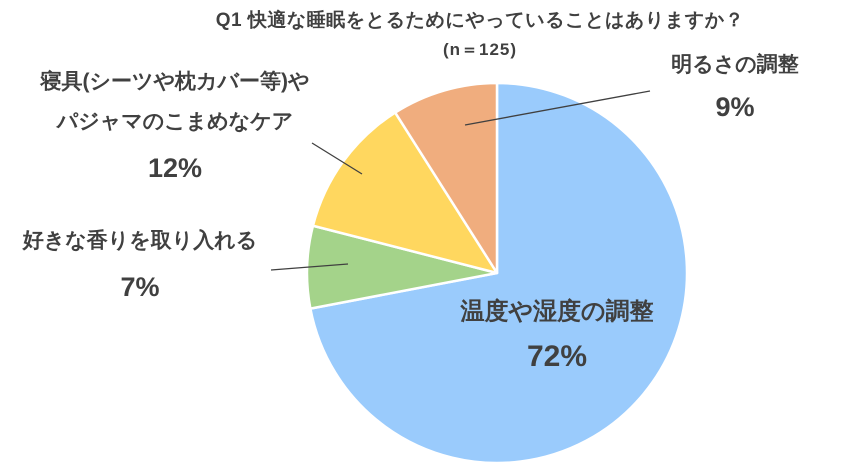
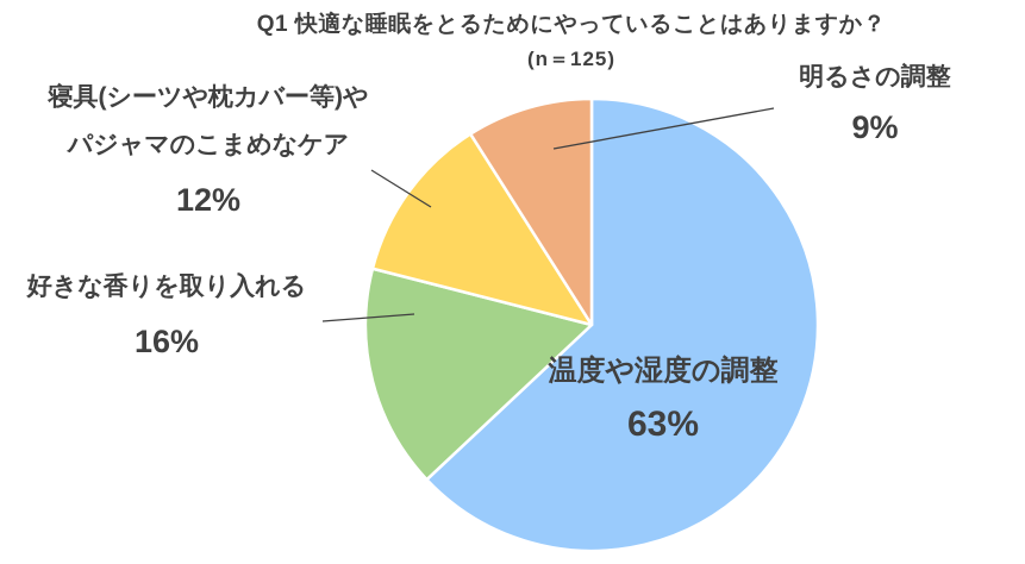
温度や湿度の調整: 72% -> 63%
好きな香りを取り入れる: 7% -> 16%
